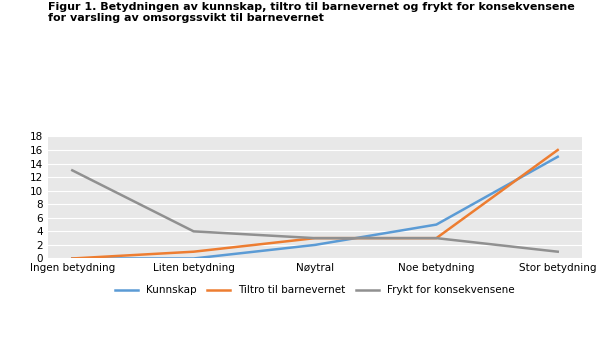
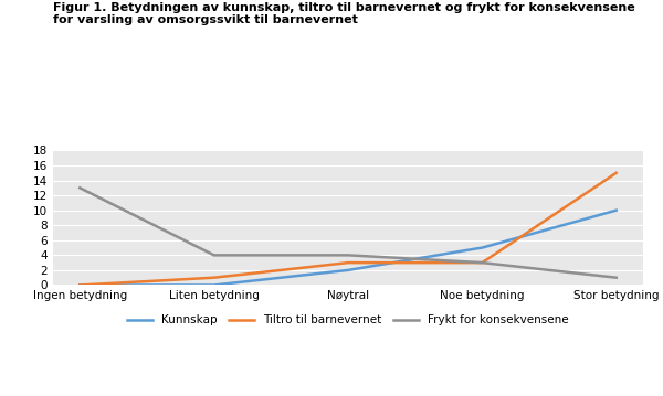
Frykt for konsekvensene/Nøytral: 3 -> 4
Kunnskap/Stor betydning: 15 -> 10
Tiltro til barnevernet/Stor betydning: 16 -> 15
